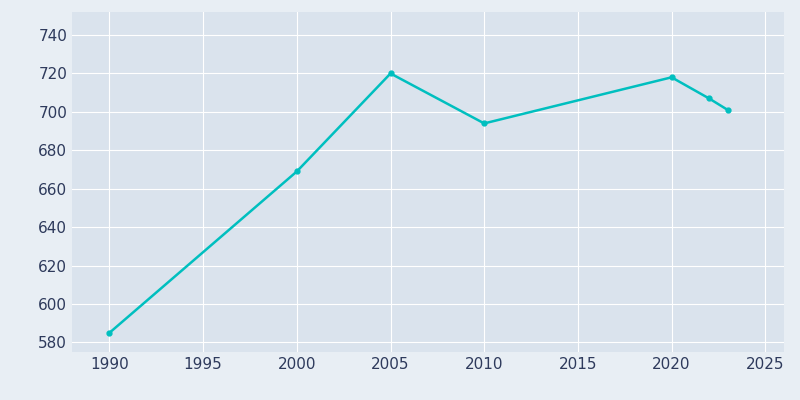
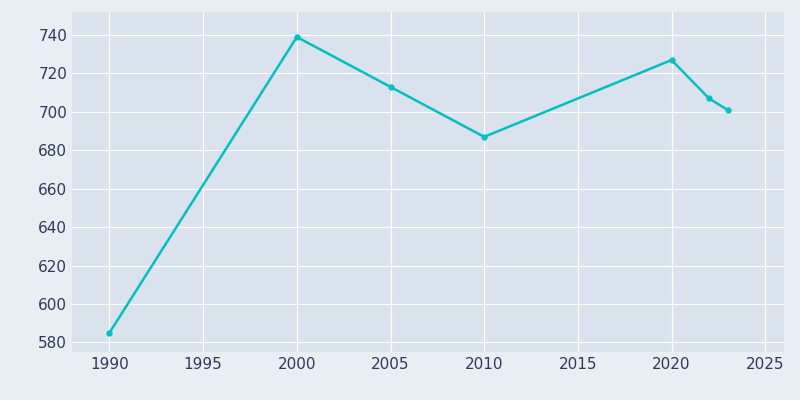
2000: 669 -> 739
2005: 720 -> 713
2010: 694 -> 687
2020: 718 -> 727
